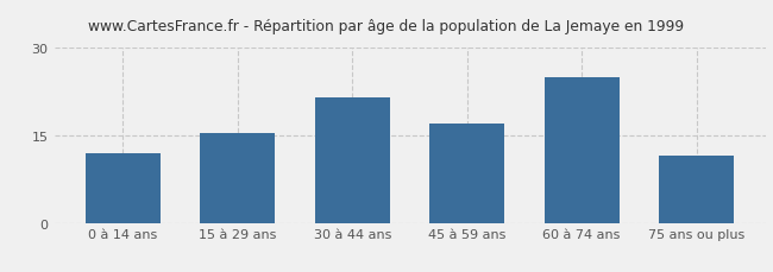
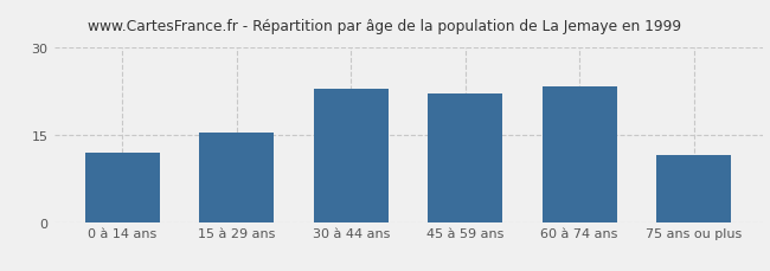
30 à 44 ans: 21.5 -> 23.0
45 à 59 ans: 17.0 -> 22.2
60 à 74 ans: 25.0 -> 23.3
